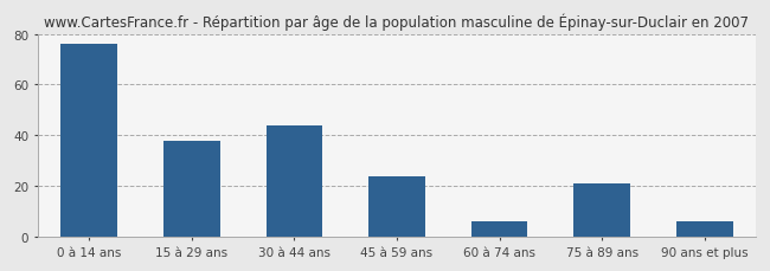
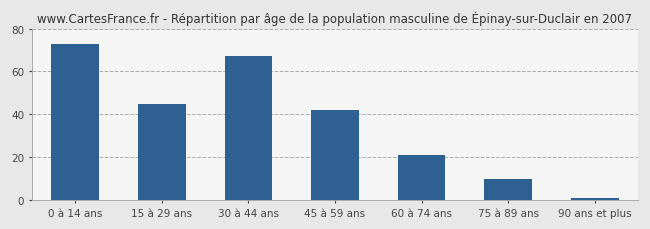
0 à 14 ans: 76 -> 73
15 à 29 ans: 38 -> 45
30 à 44 ans: 44 -> 67
45 à 59 ans: 24 -> 42
60 à 74 ans: 6 -> 21
75 à 89 ans: 21 -> 10
90 ans et plus: 6 -> 1
